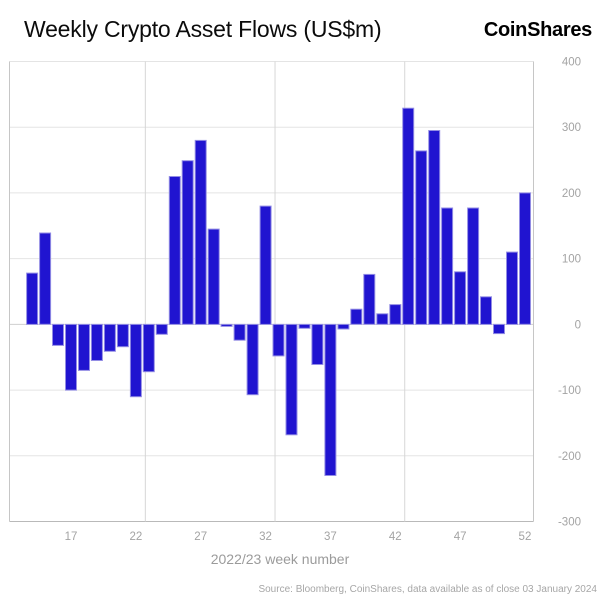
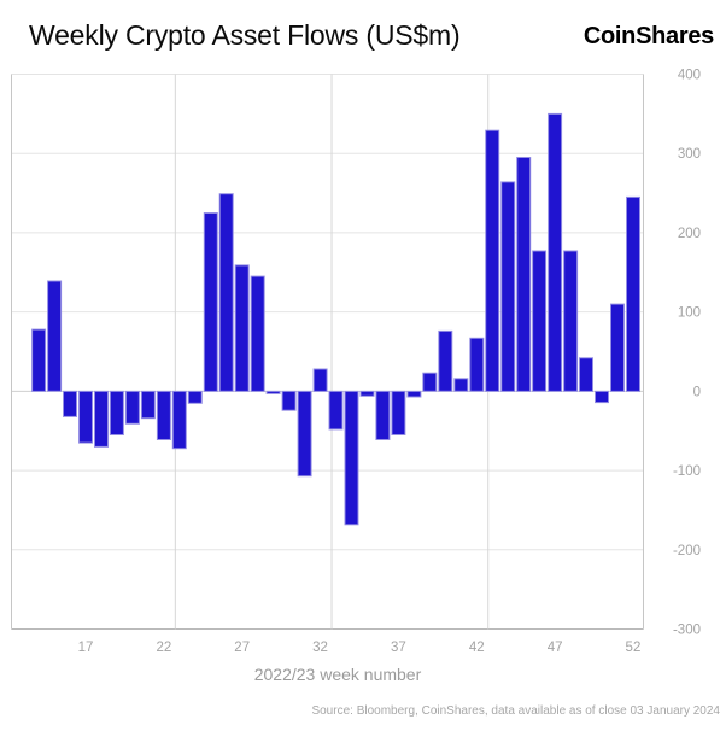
17: -100 -> -60
22: -110 -> -60
27: 280 -> 160
32: 180 -> 30
37: -230 -> -60
42: 30 -> 70
47: 80 -> 350
52: 200 -> 240
